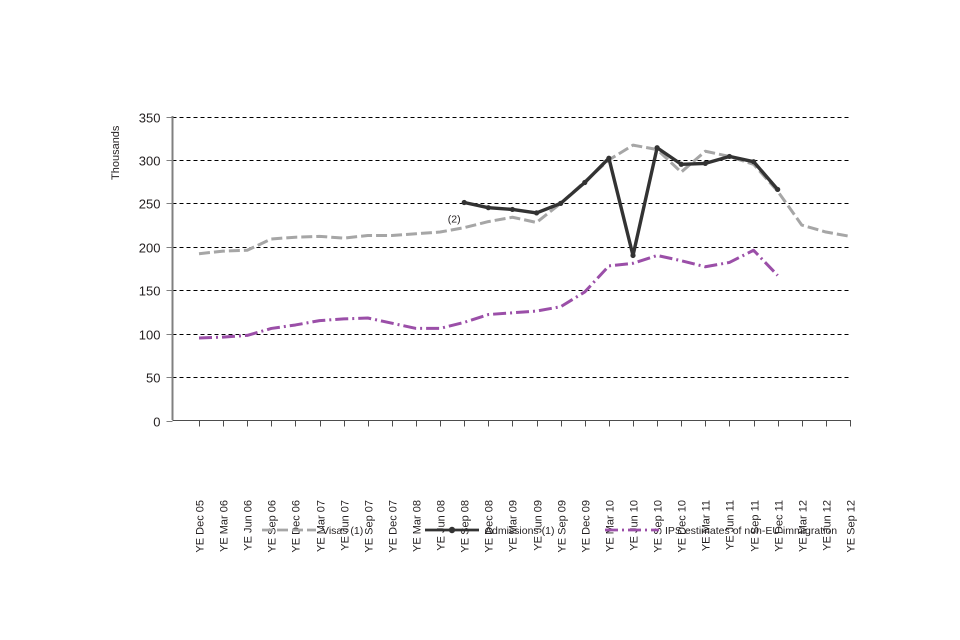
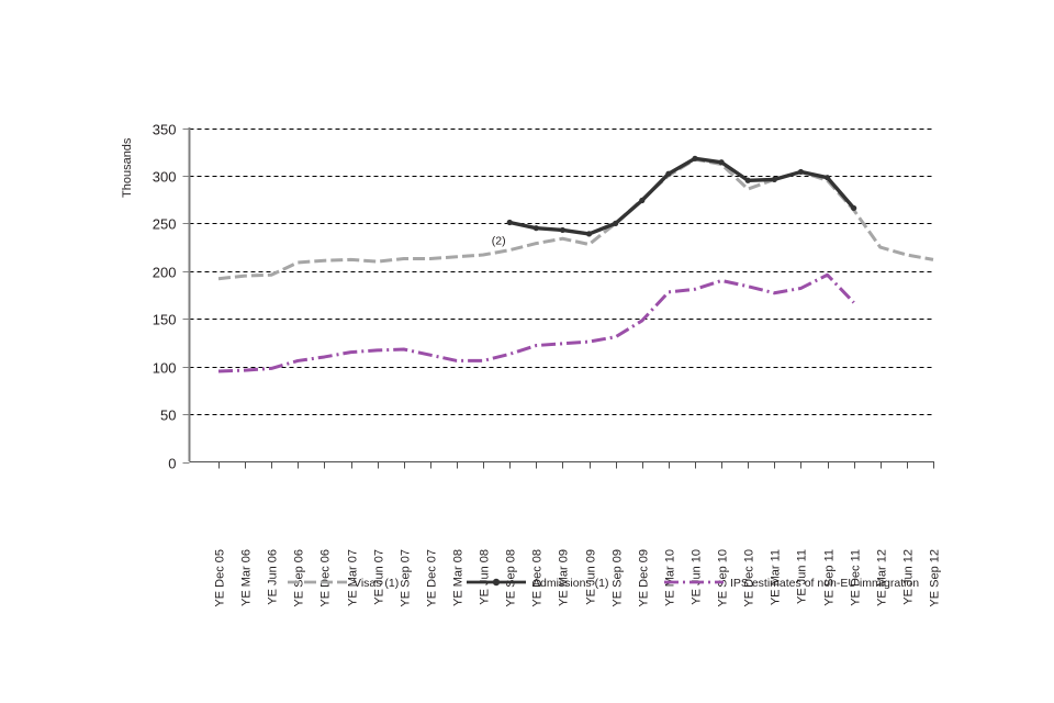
Admissions (1)/YE Jun 10: 190 -> 320
Visas (1)/YE Mar 11: 310 -> 300
